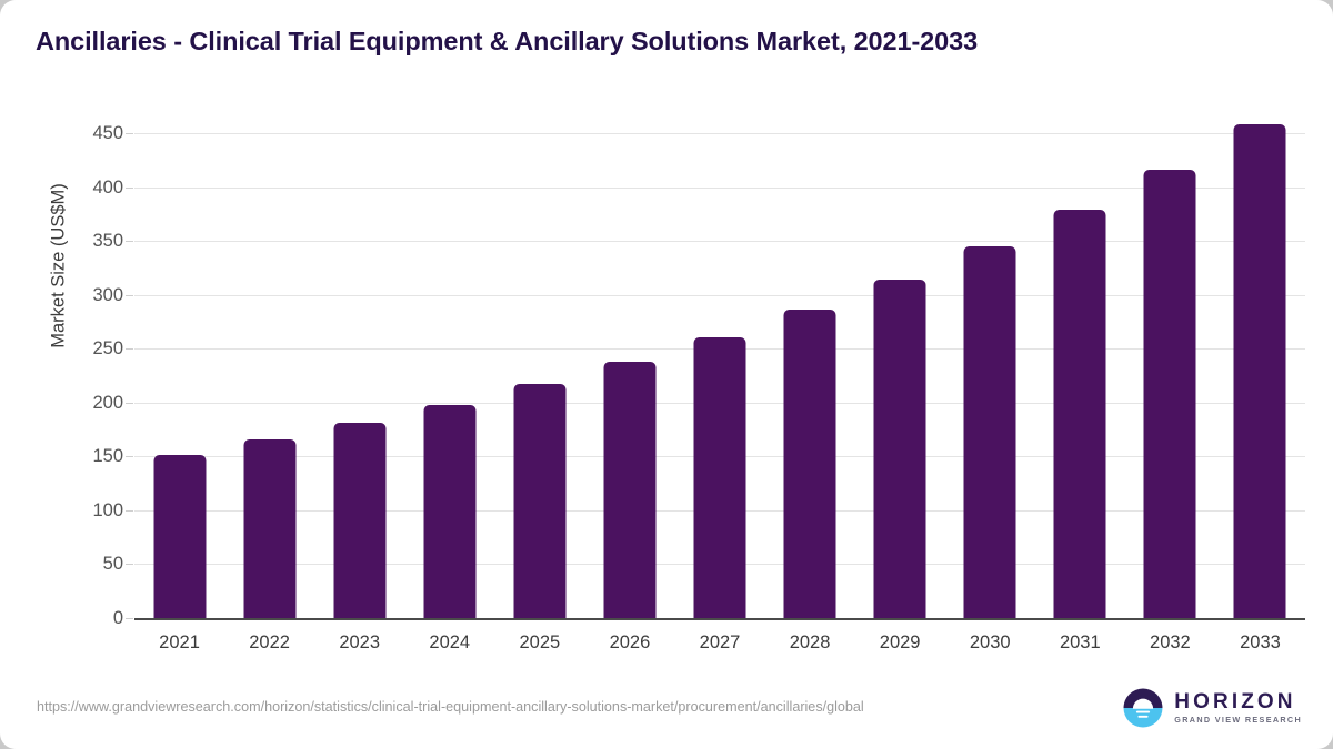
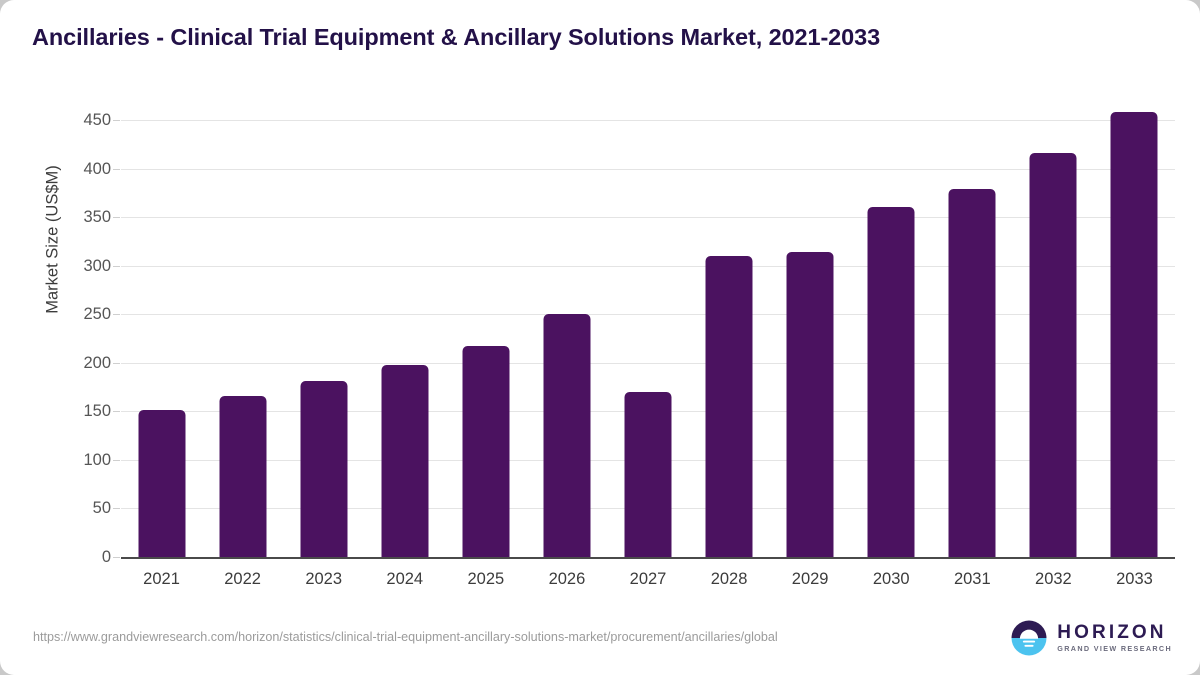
2026: 240 -> 250
2027: 260 -> 170
2028: 290 -> 310
2030: 340 -> 360
